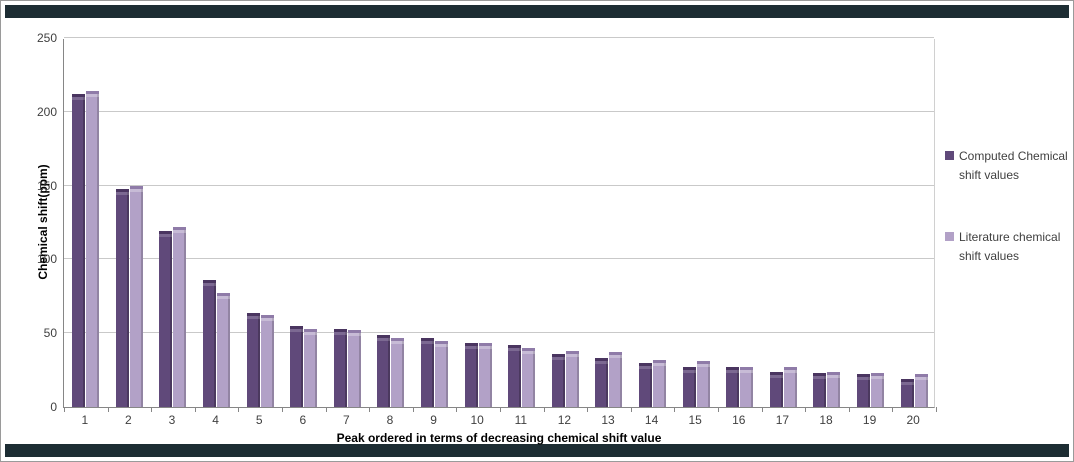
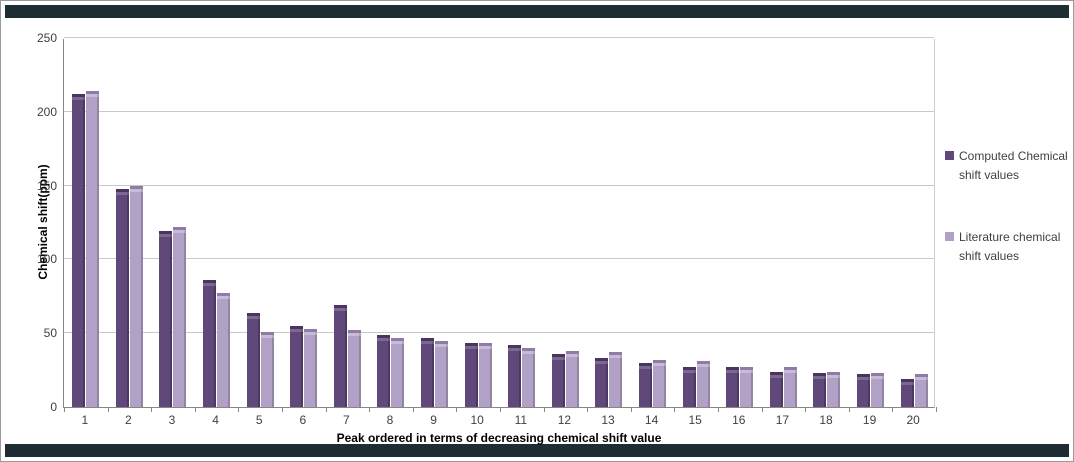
Literature chemical shift values/5: 60 -> 49
Computed Chemical shift values/7: 51 -> 67
